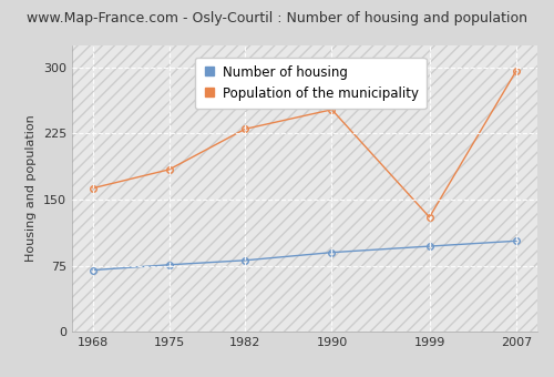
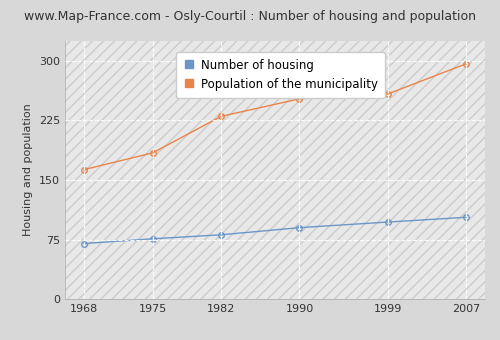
Population of the municipality/1999: 130 -> 258
